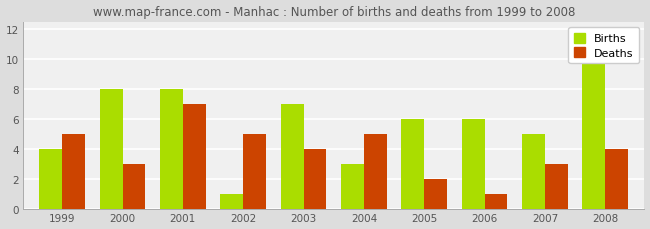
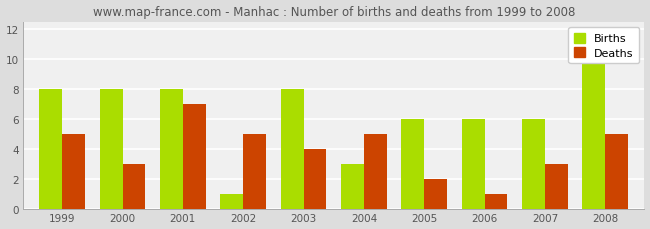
Births/1999: 4 -> 8
Births/2003: 7 -> 8
Births/2007: 5 -> 6
Deaths/2008: 4 -> 5
